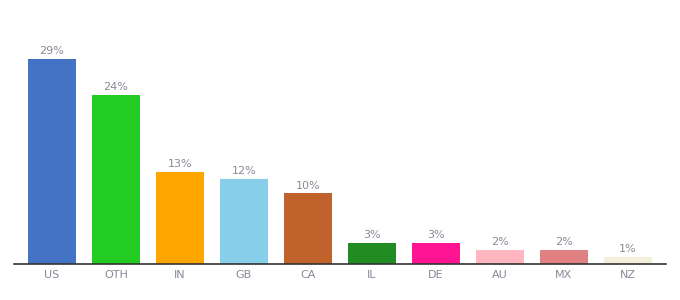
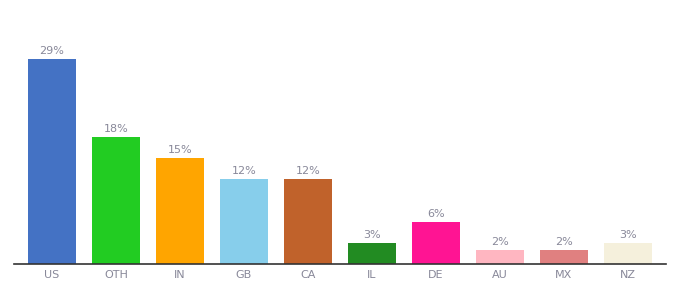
OTH: 24% -> 18%
IN: 13% -> 15%
CA: 10% -> 12%
DE: 3% -> 6%
NZ: 1% -> 3%
